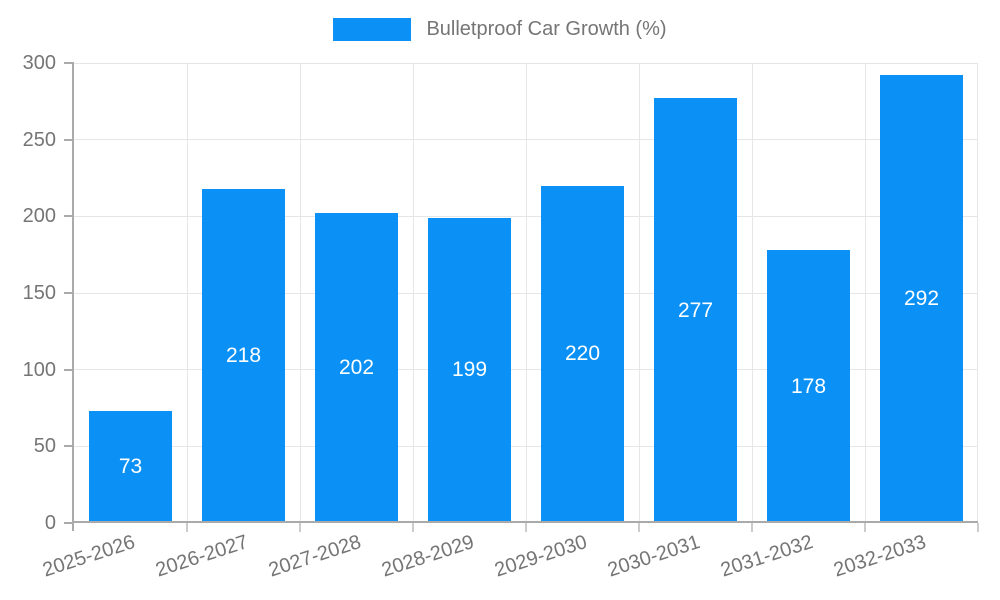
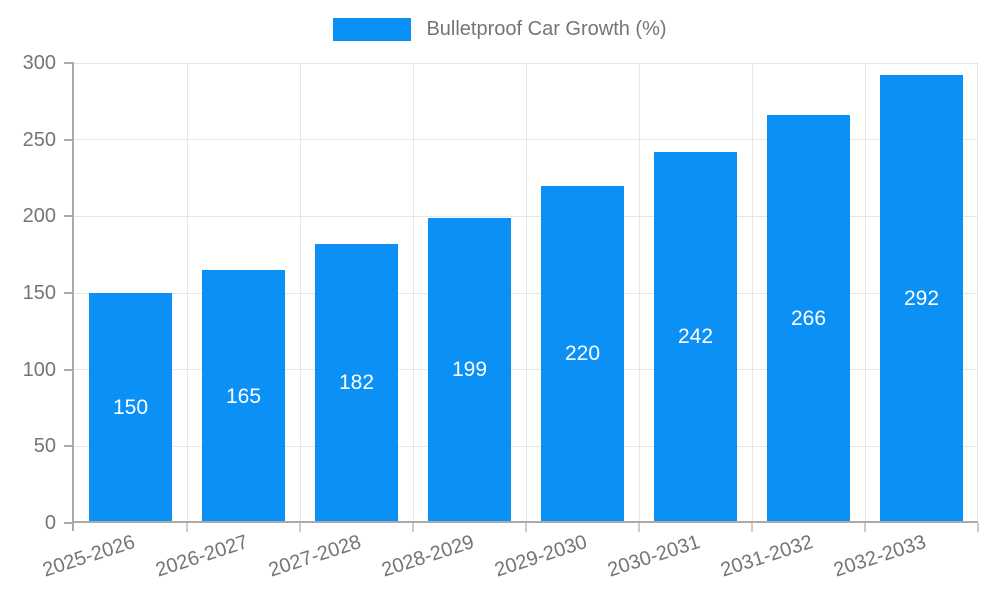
2025-2026: 73 -> 150
2026-2027: 218 -> 165
2027-2028: 202 -> 182
2030-2031: 277 -> 242
2031-2032: 178 -> 266
